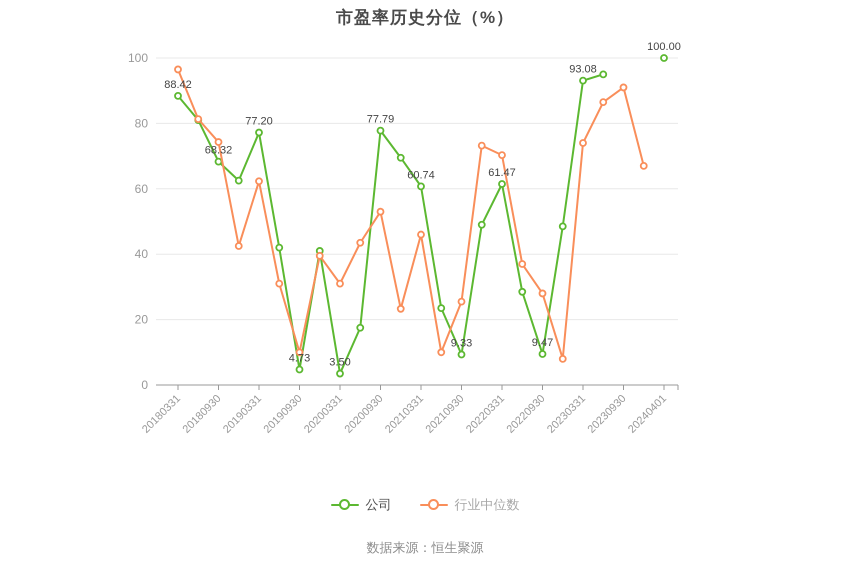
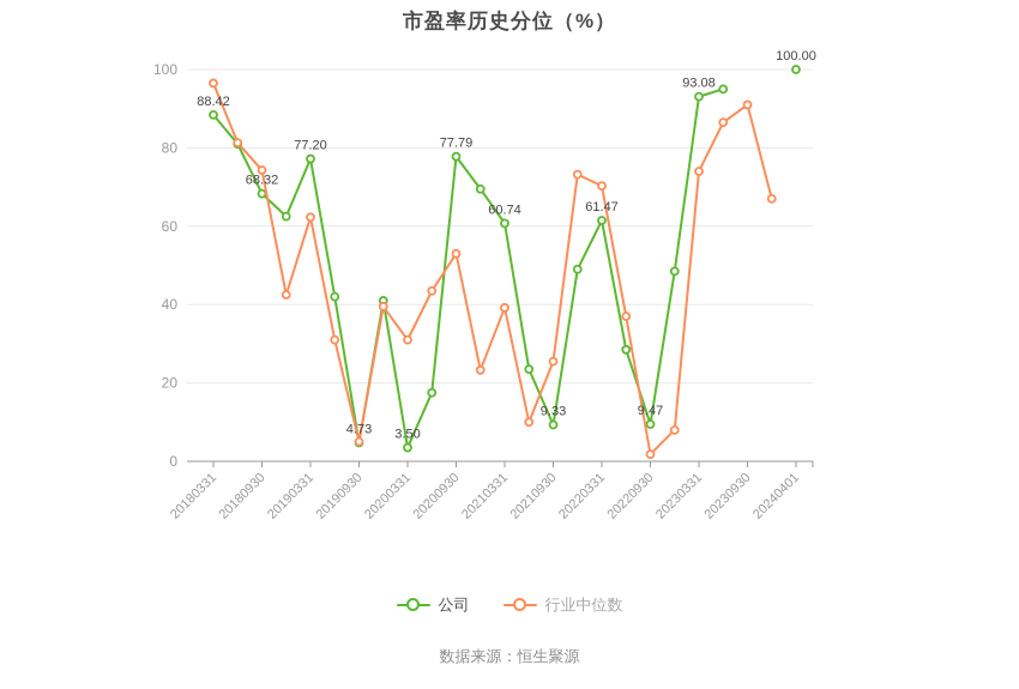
行业中位数/20190930: 10 -> 5
行业中位数/20210331: 46 -> 39
行业中位数/20220930: 28 -> 2
